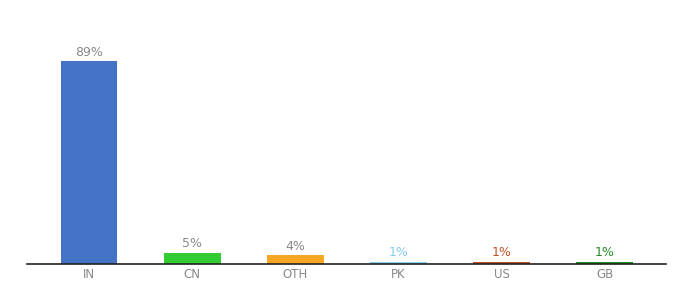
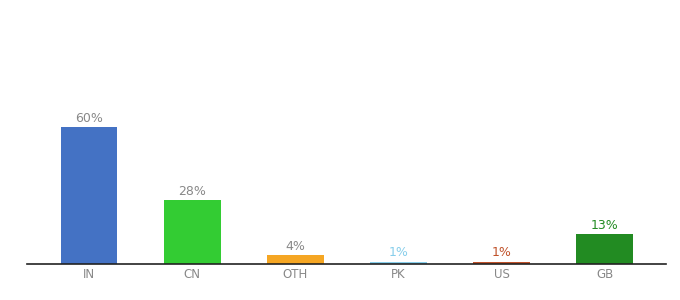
IN: 89% -> 60%
CN: 5% -> 28%
GB: 1% -> 13%
